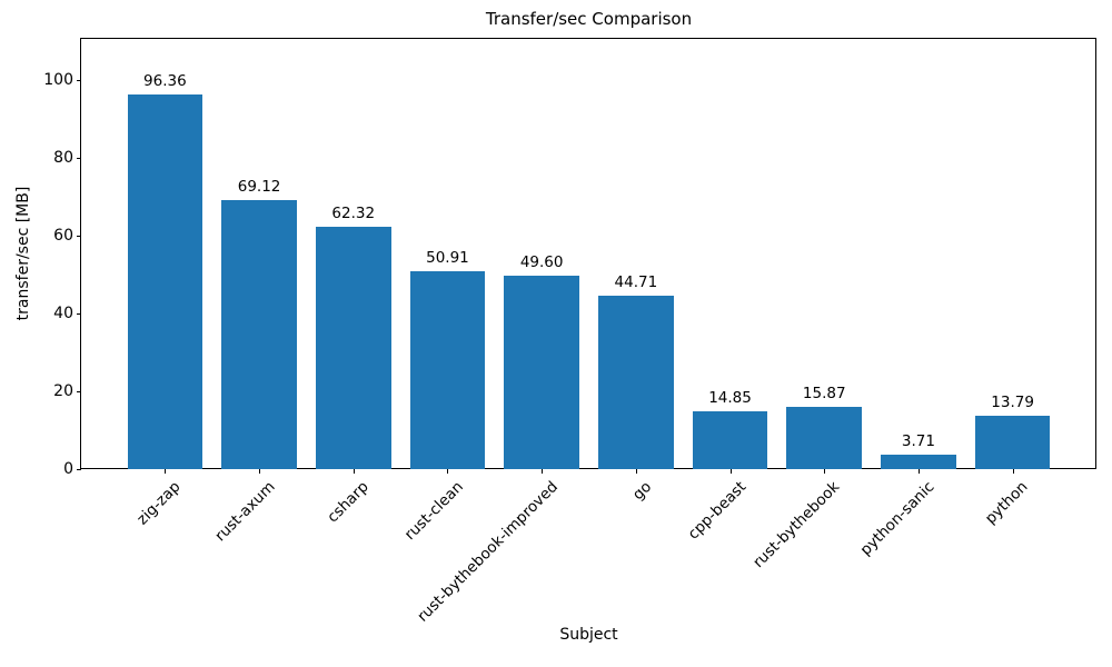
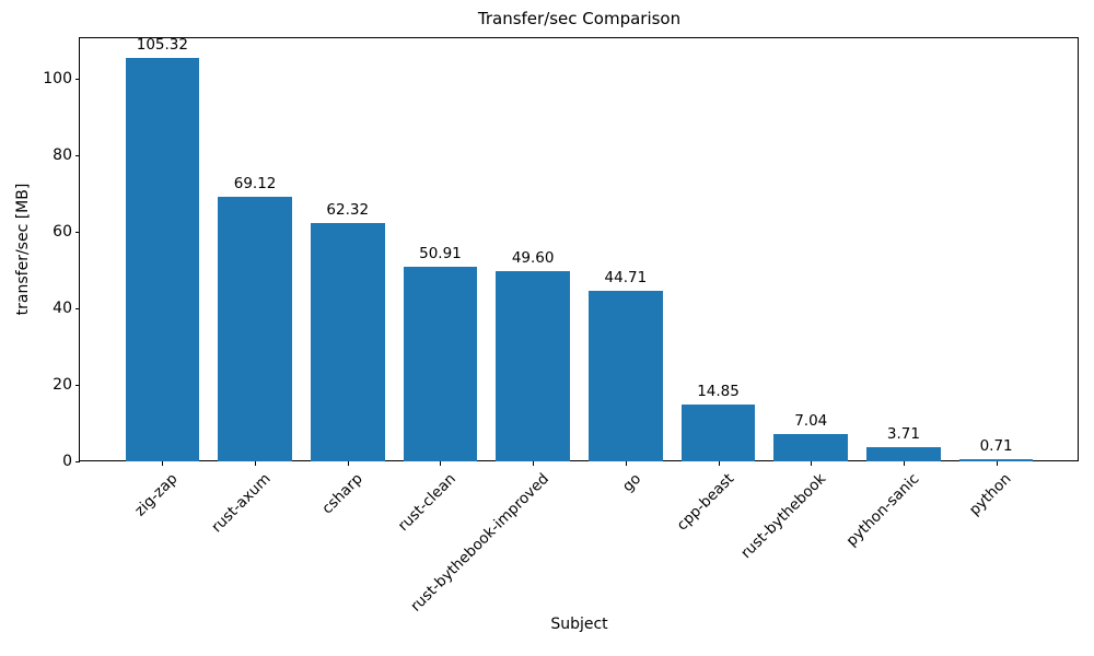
zig-zap: 96.36 -> 105.32
rust-bythebook: 15.87 -> 7.04
python: 13.79 -> 0.71
